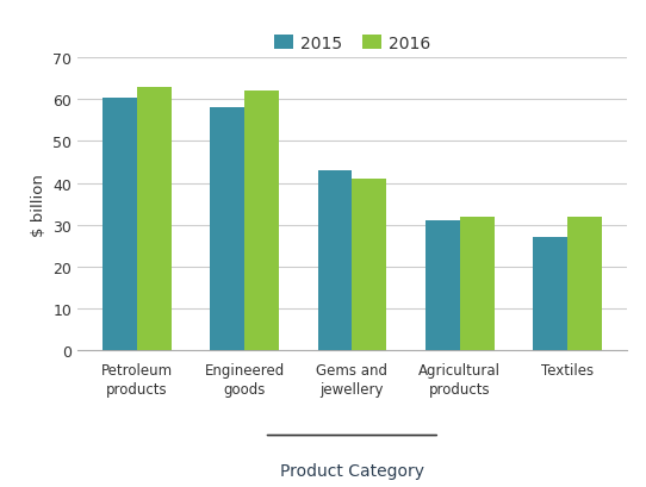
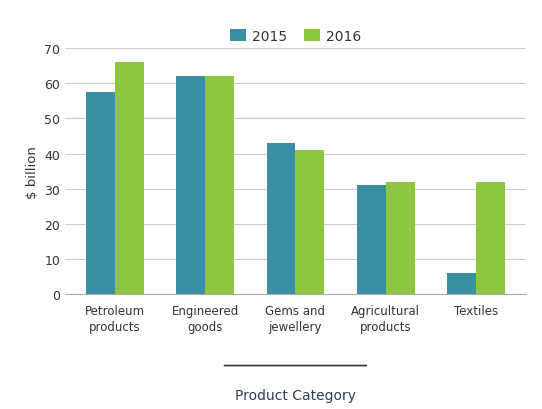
2015/Petroleum products: 60.5 -> 57.5
2016/Petroleum products: 63 -> 66
2015/Engineered goods: 58.0 -> 62.0
2015/Textiles: 27.0 -> 6.0
